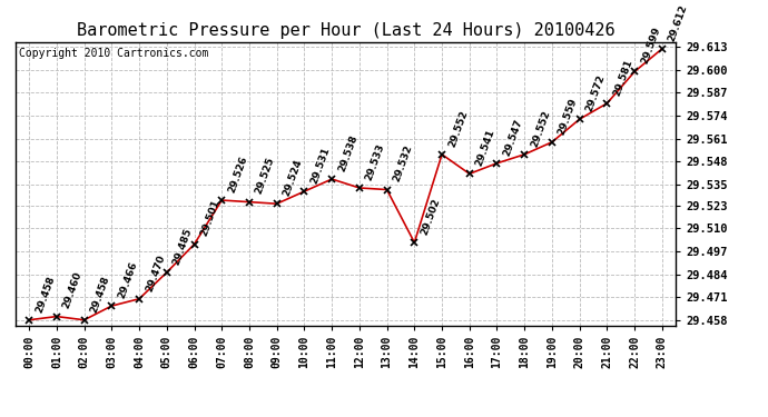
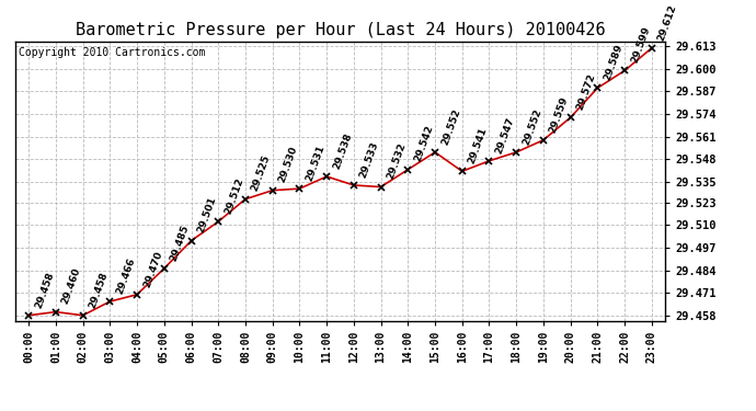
07:00: 29.526 -> 29.512
09:00: 29.524 -> 29.530
14:00: 29.502 -> 29.542
21:00: 29.581 -> 29.589
